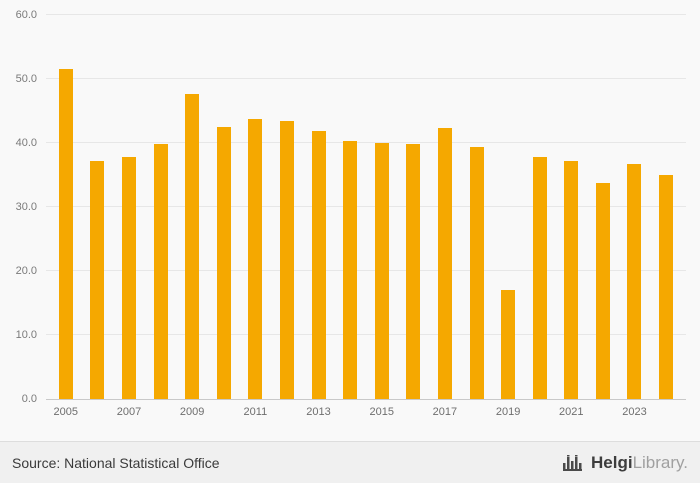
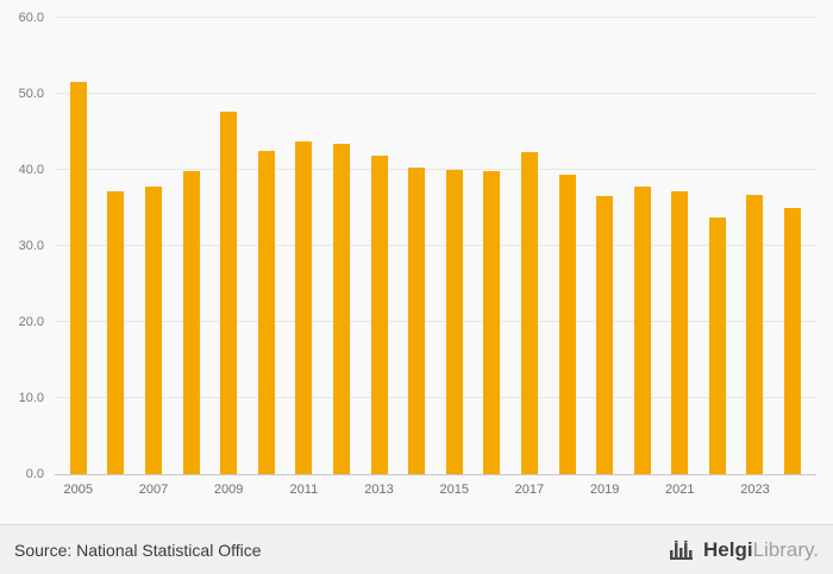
2019: 17 -> 37
